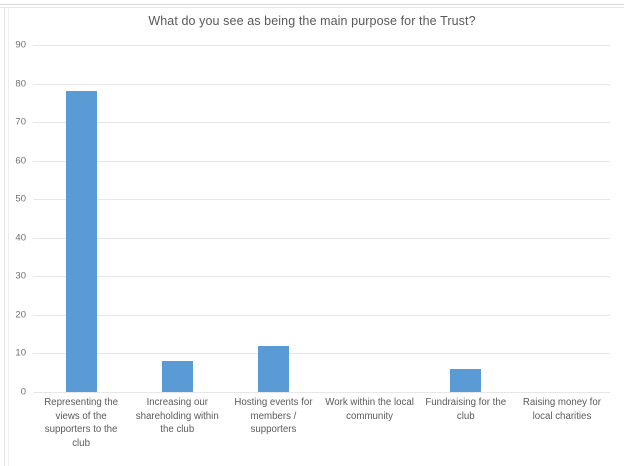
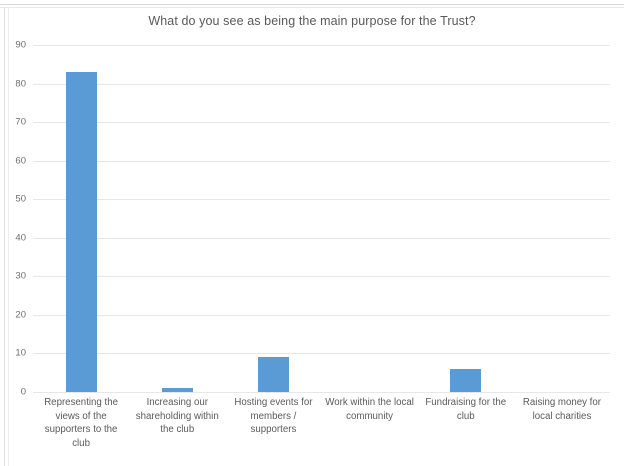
Representing the views of the supporters to the club: 78 -> 83
Increasing our shareholding within the club: 8 -> 1
Hosting events for members / supporters: 12 -> 9
